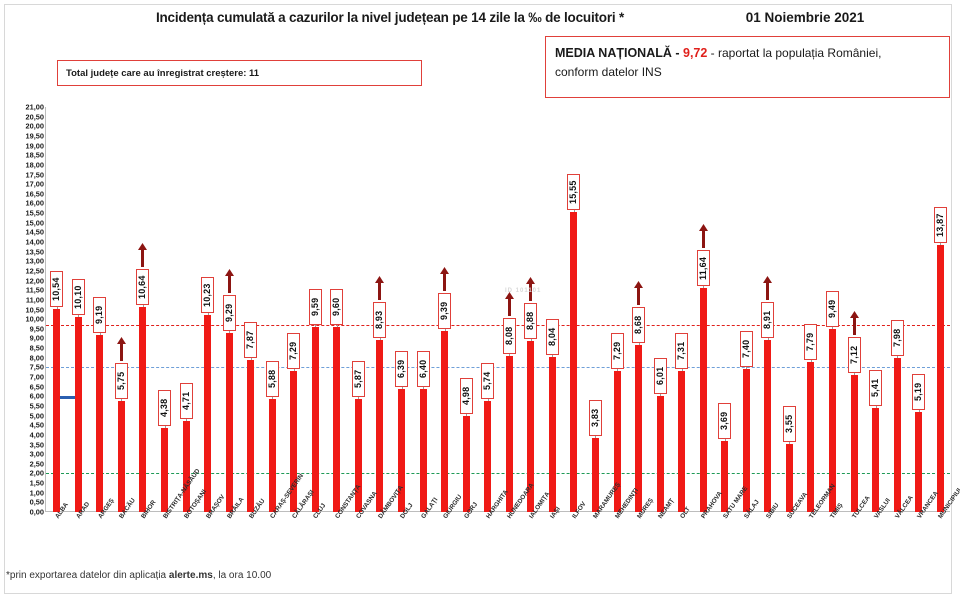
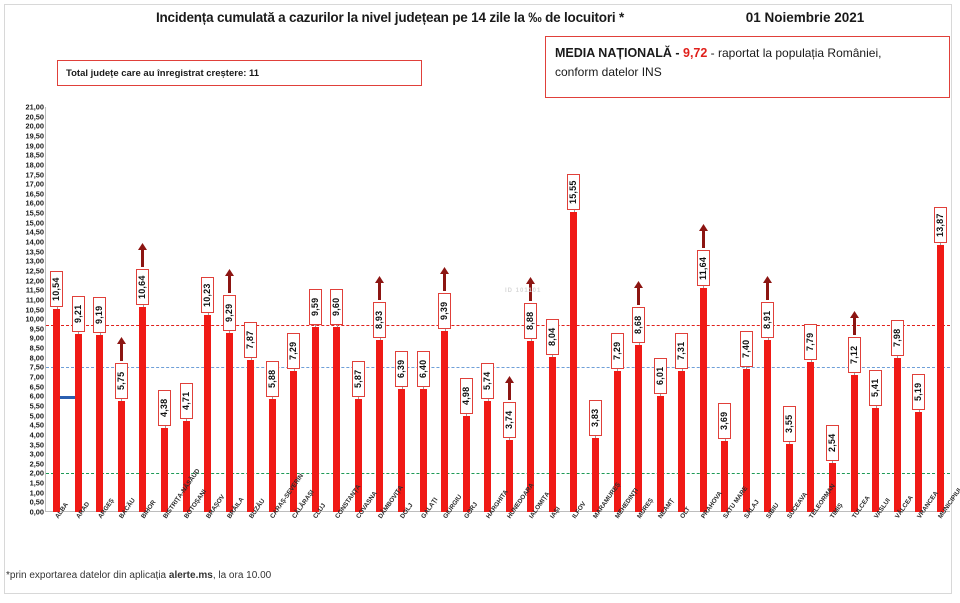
ARAD: 10,10 -> 9,21
HUNEDOARA: 8,08 -> 3,74
TIMIȘ: 9,49 -> 2,54
